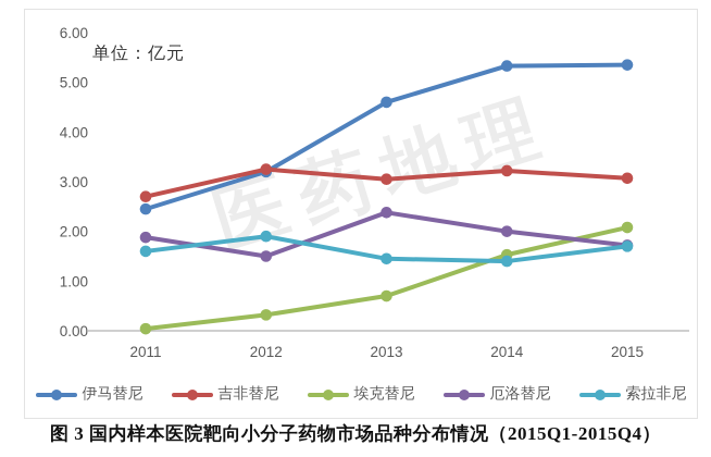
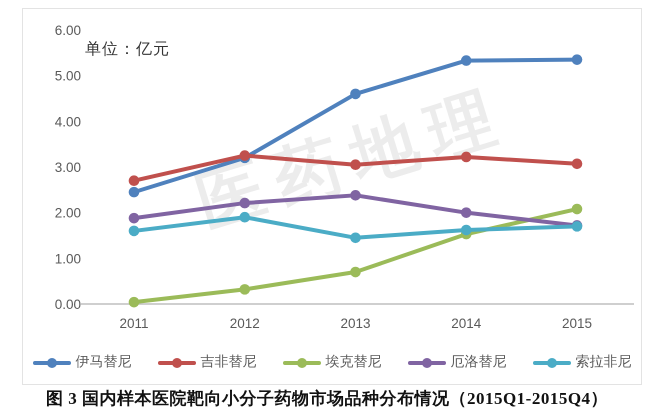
厄洛替尼/2012: 1.5 -> 2.2
索拉非尼/2014: 1.4 -> 1.6
